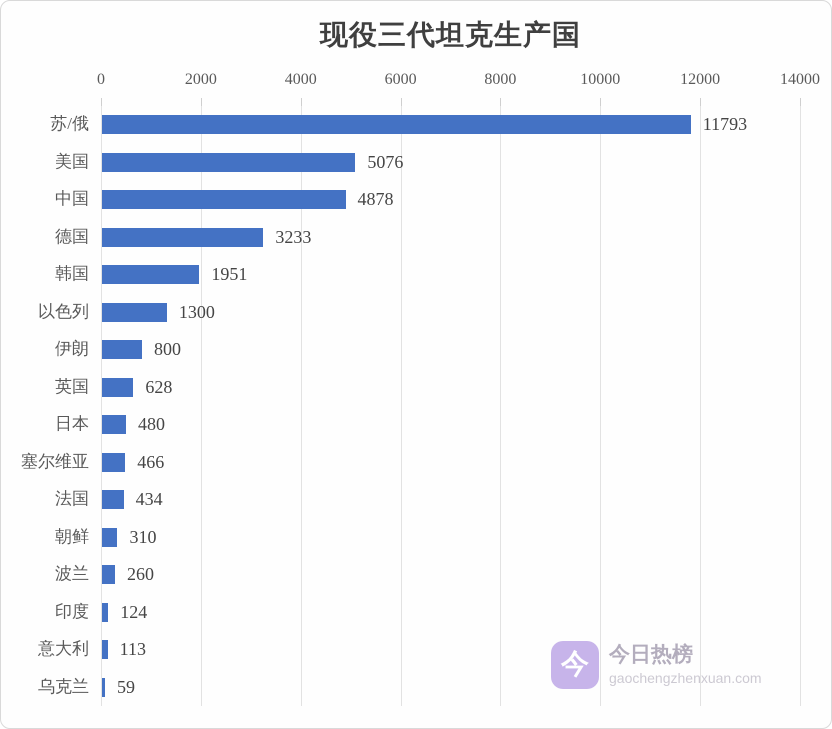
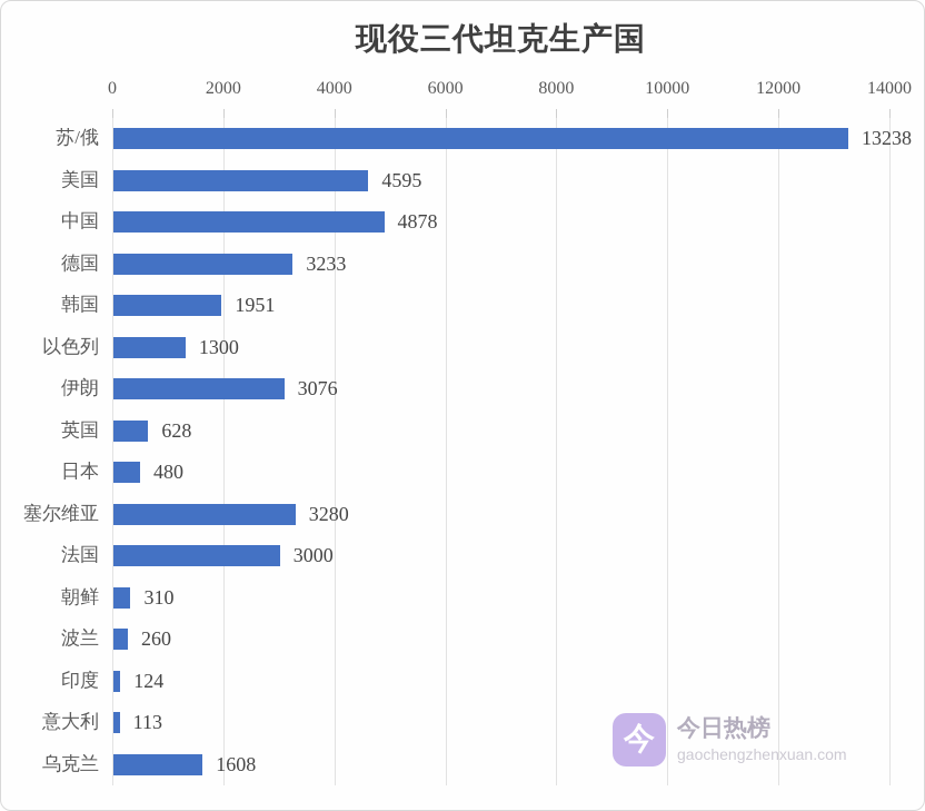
苏/俄: 11793 -> 13238
美国: 5076 -> 4595
伊朗: 800 -> 3076
塞尔维亚: 466 -> 3280
法国: 434 -> 3000
乌克兰: 59 -> 1608
